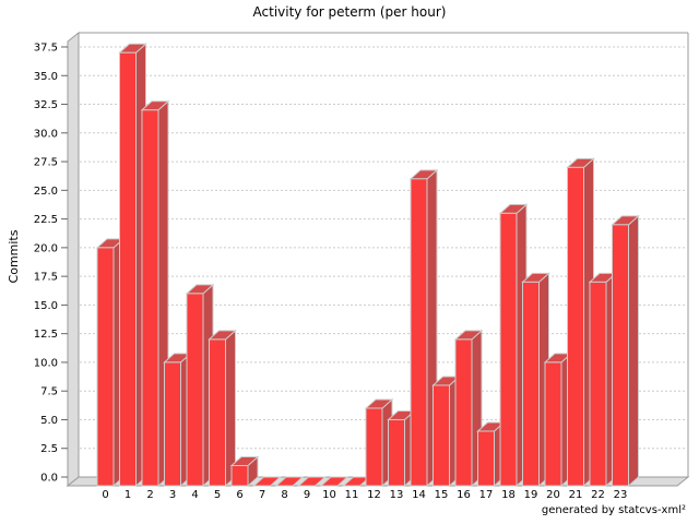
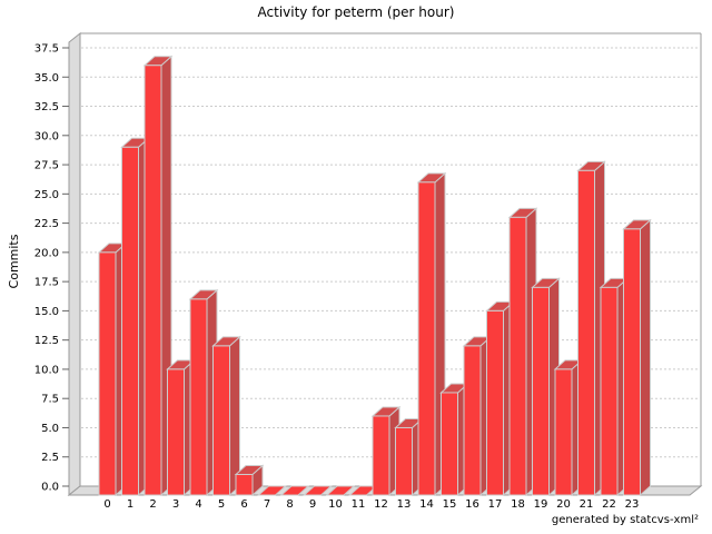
1: 37 -> 29
2: 32 -> 36
17: 4 -> 15
